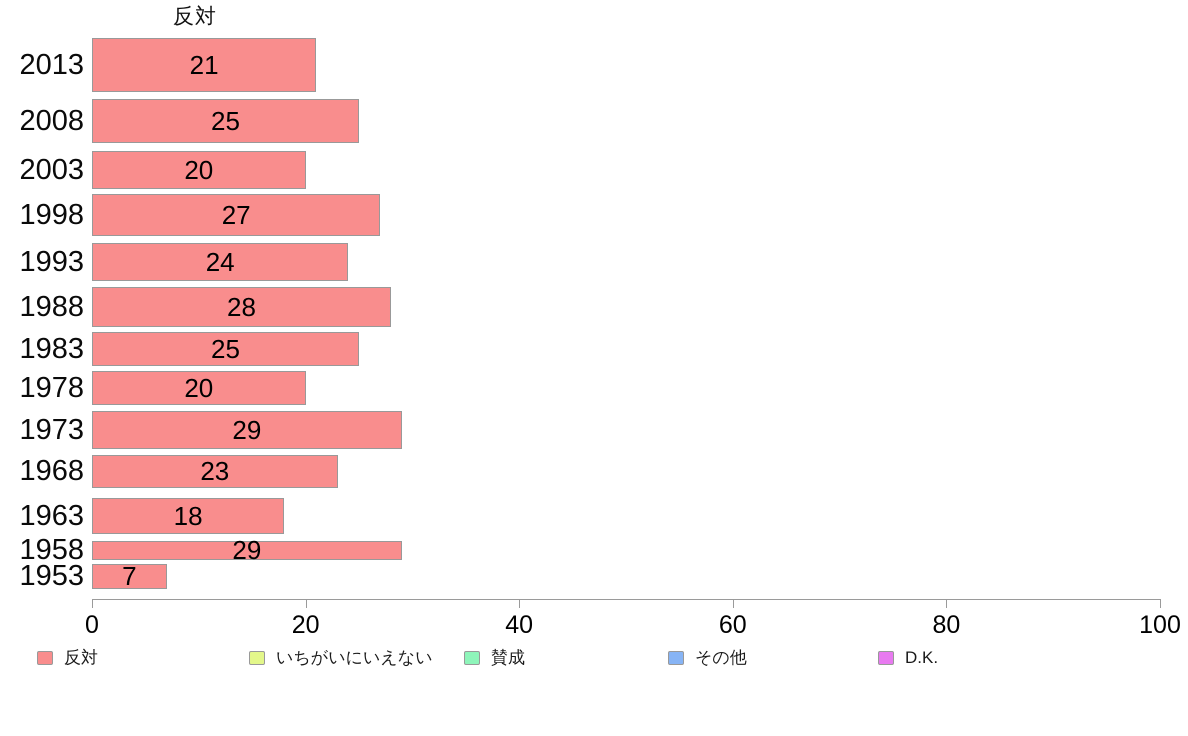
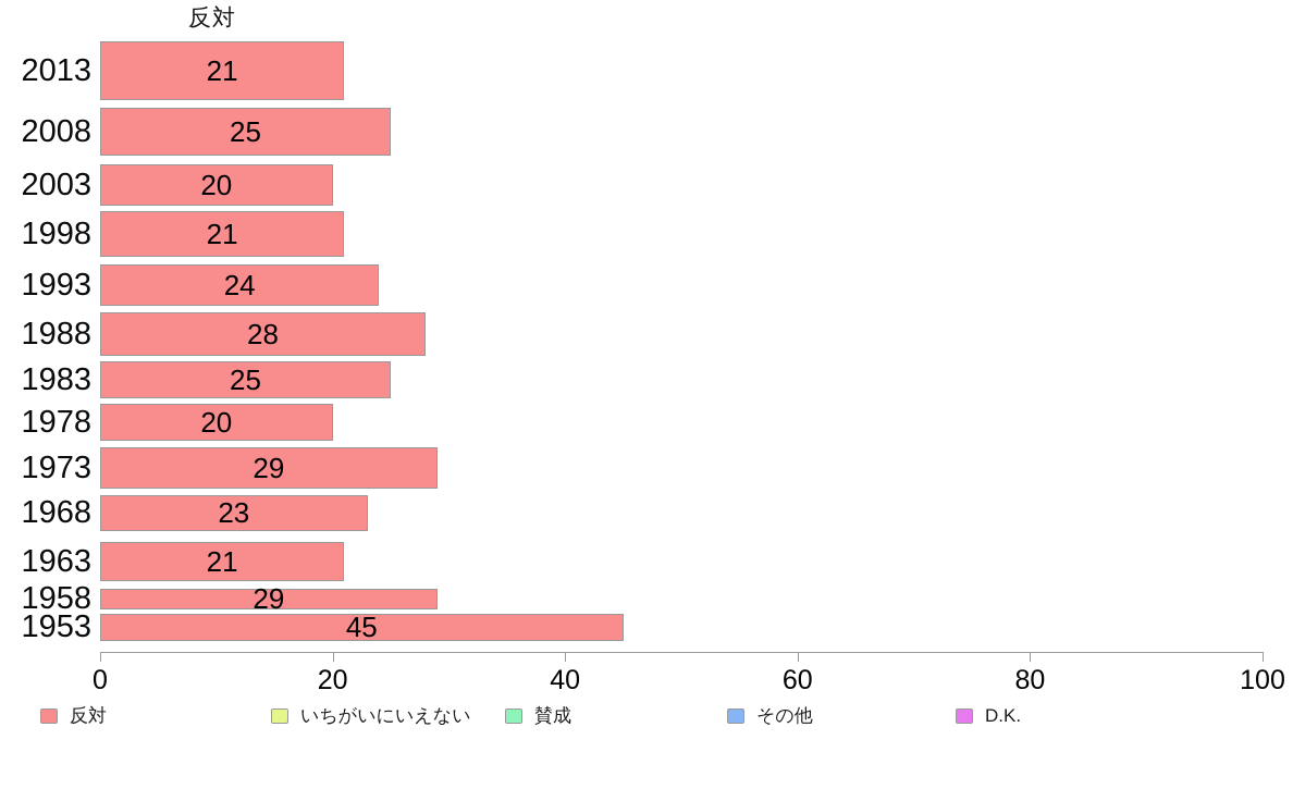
1998: 27 -> 21
1963: 18 -> 21
1953: 7 -> 45
